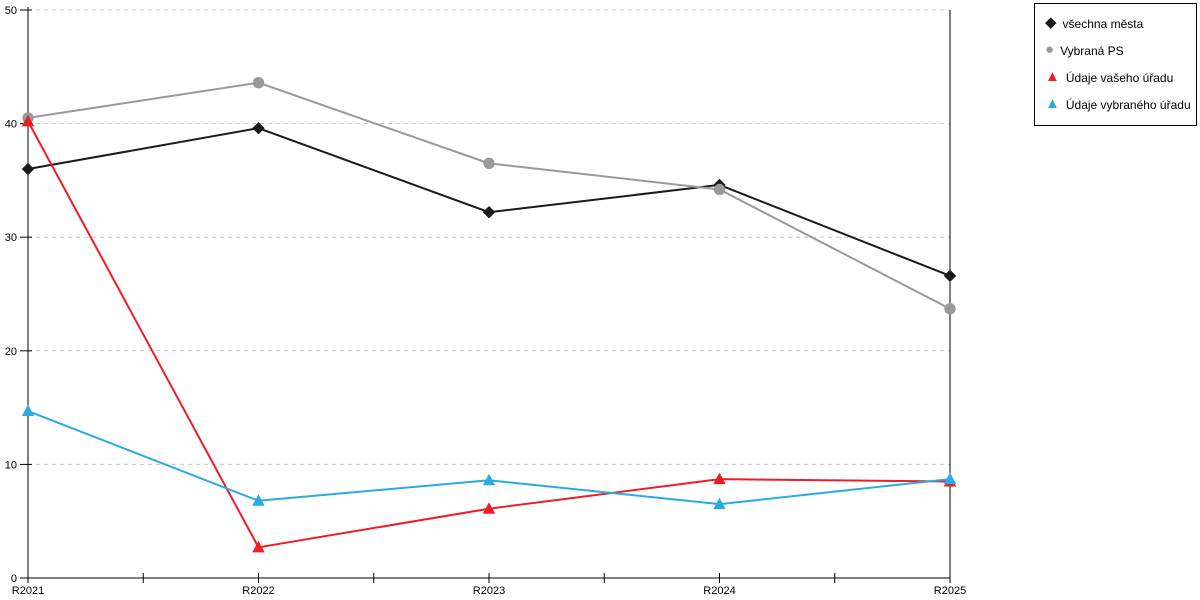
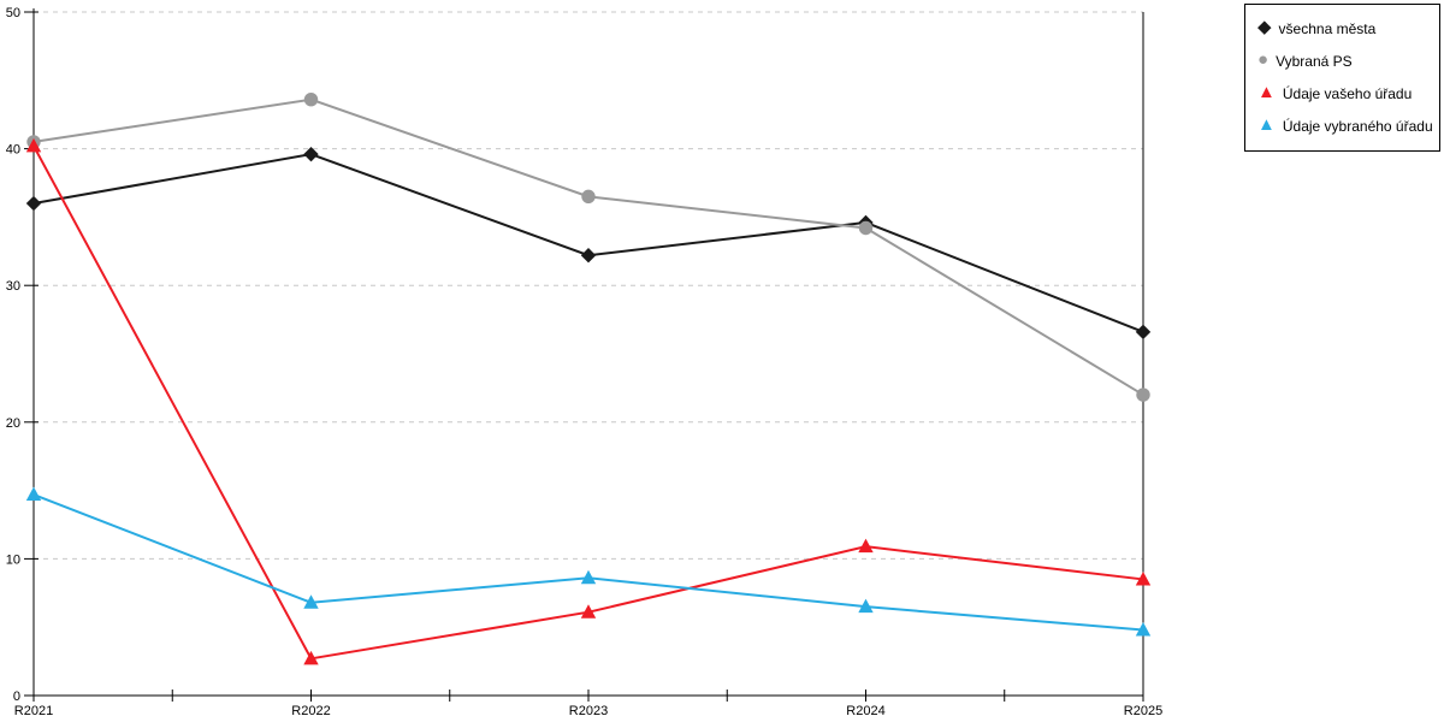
Údaje vašeho úřadu/R2024: 8.7 -> 10.9
Vybraná PS/R2025: 23.7 -> 22.0
Údaje vybraného úřadu/R2025: 8.7 -> 4.8
